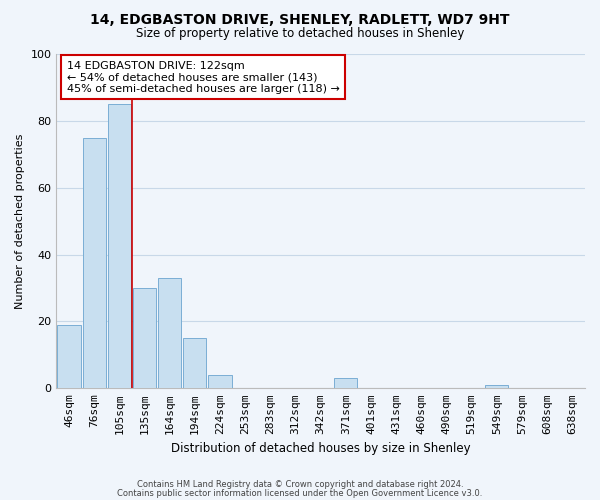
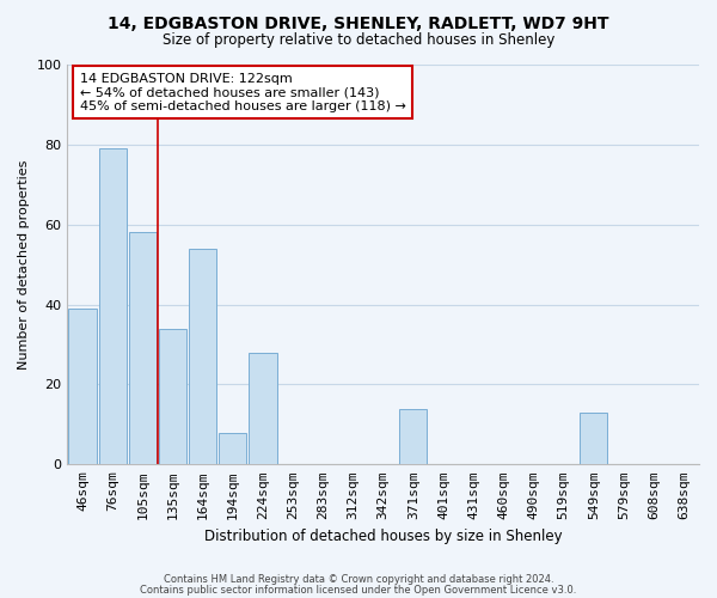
46sqm: 19 -> 39
76sqm: 75 -> 79
105sqm: 85 -> 58
135sqm: 30 -> 34
164sqm: 33 -> 54
194sqm: 15 -> 8
224sqm: 4 -> 28
371sqm: 3 -> 14
549sqm: 1 -> 13
